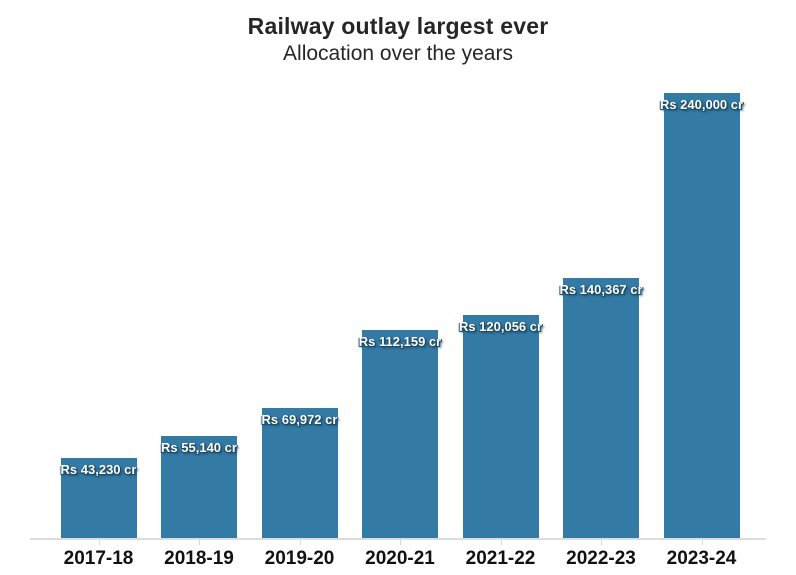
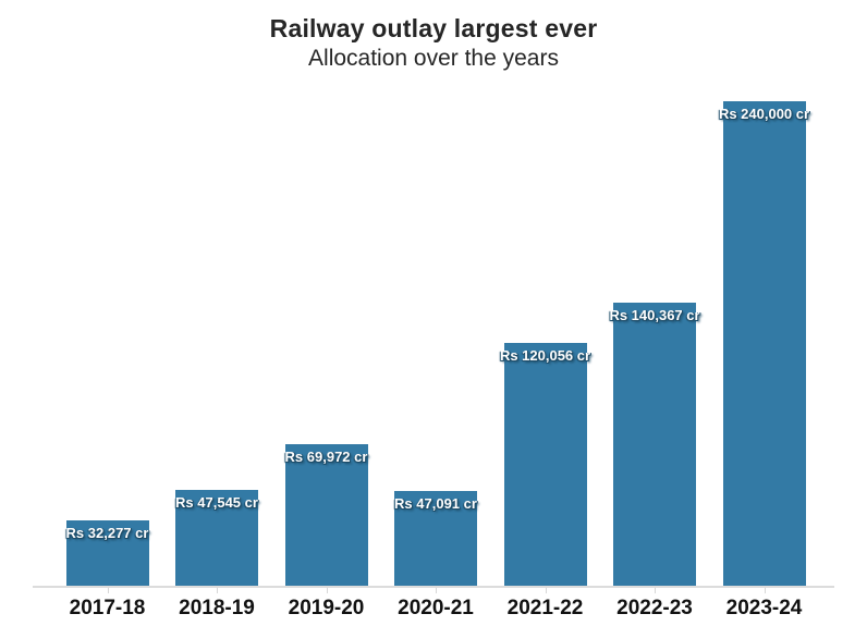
2017-18: 43,230 -> 32,277
2018-19: 55,140 -> 47,545
2020-21: 112,159 -> 47,091
